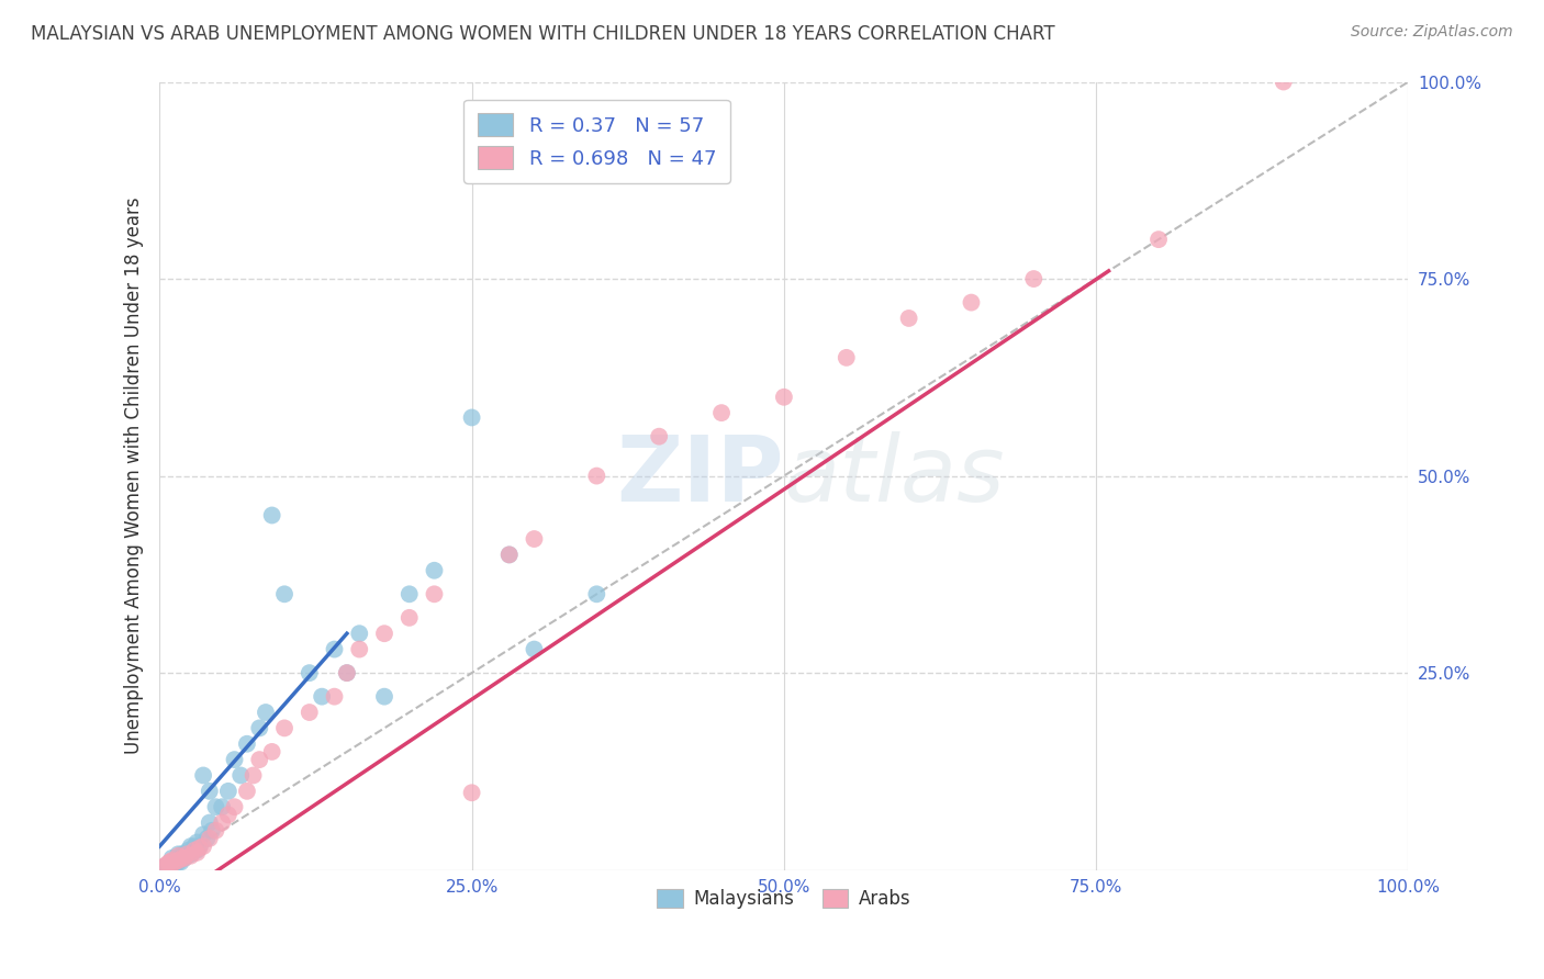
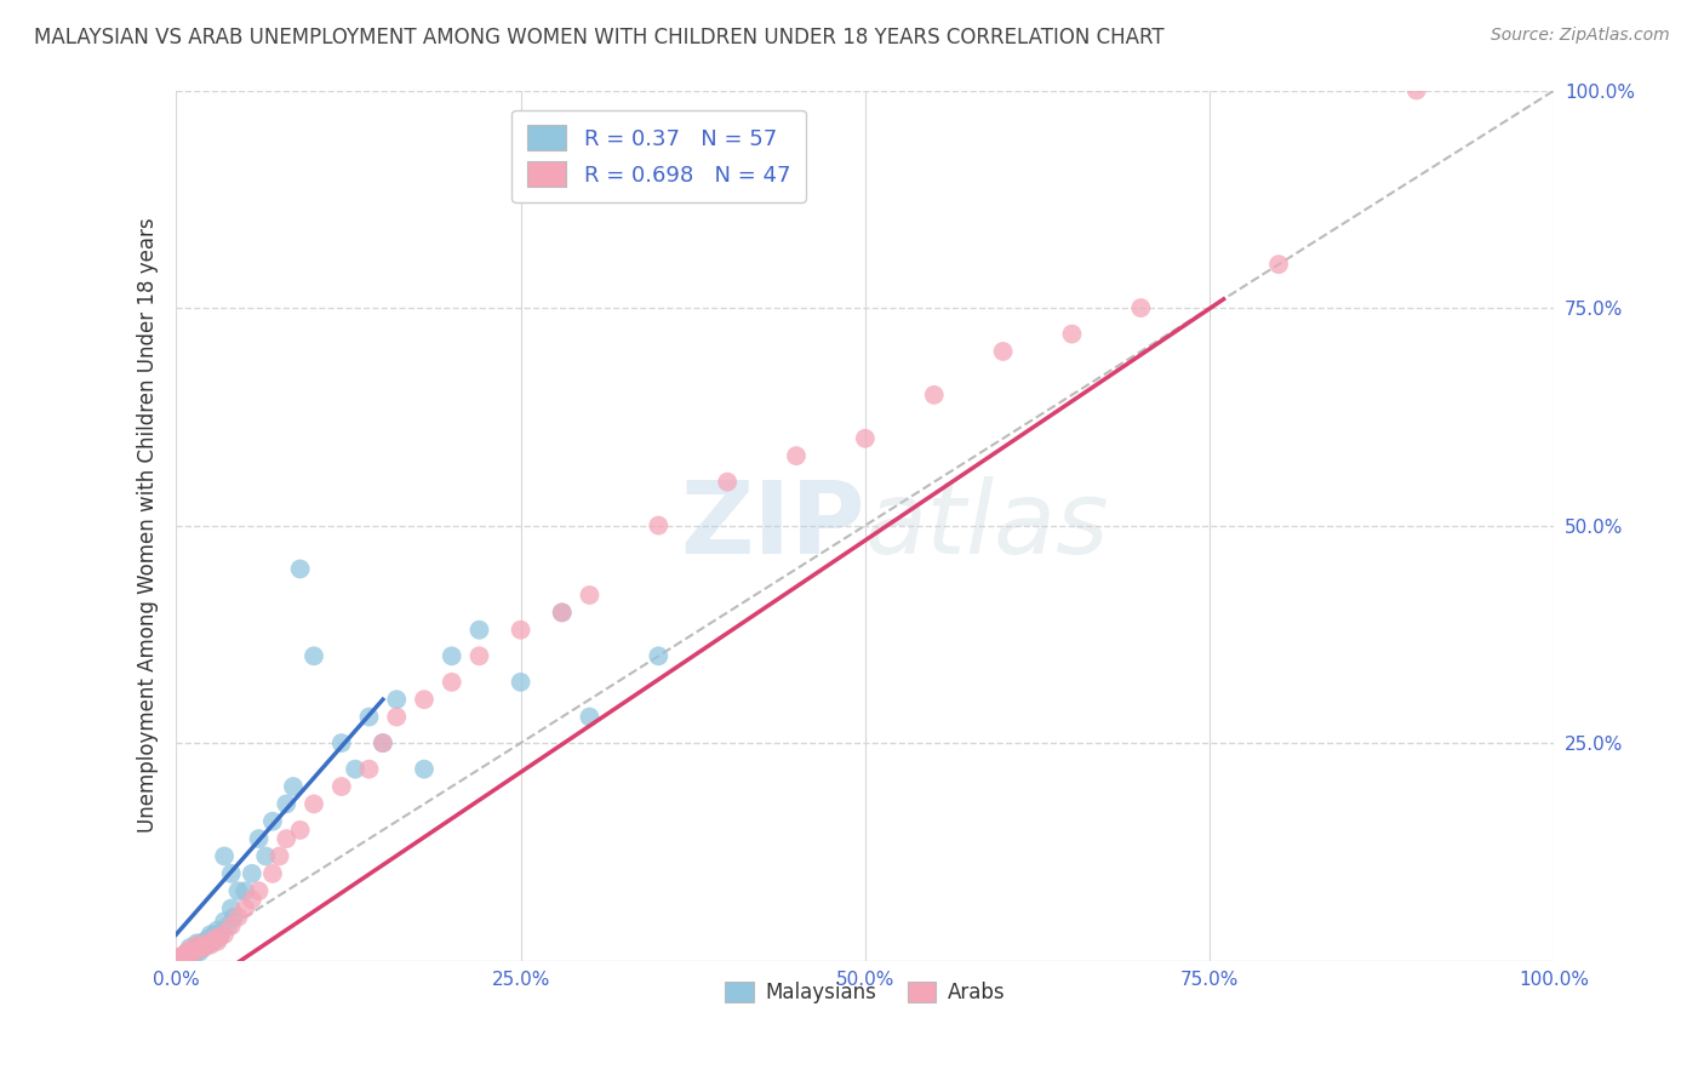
Malaysians/25.0%: 57.4% -> 32.0%
Arabs/25.0%: 9.8% -> 38.0%
